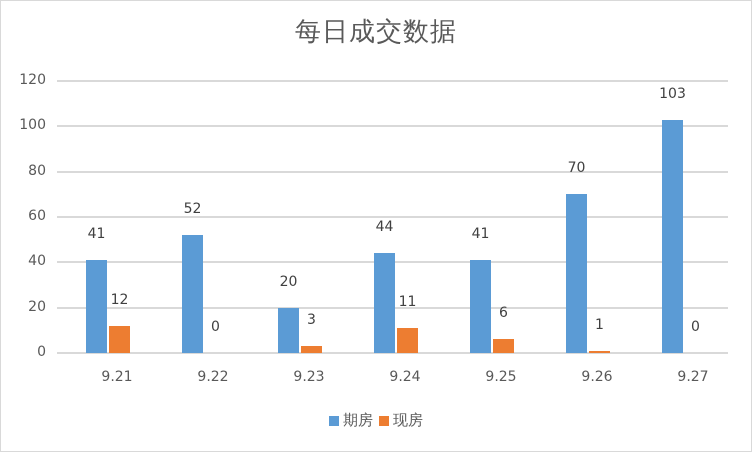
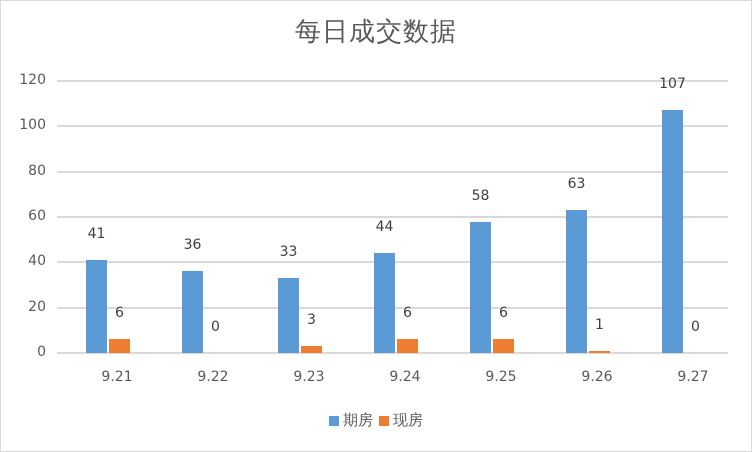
现房/9.21: 12 -> 6
期房/9.22: 52 -> 36
期房/9.23: 20 -> 33
现房/9.24: 11 -> 6
期房/9.25: 41 -> 58
期房/9.26: 70 -> 63
期房/9.27: 103 -> 107
